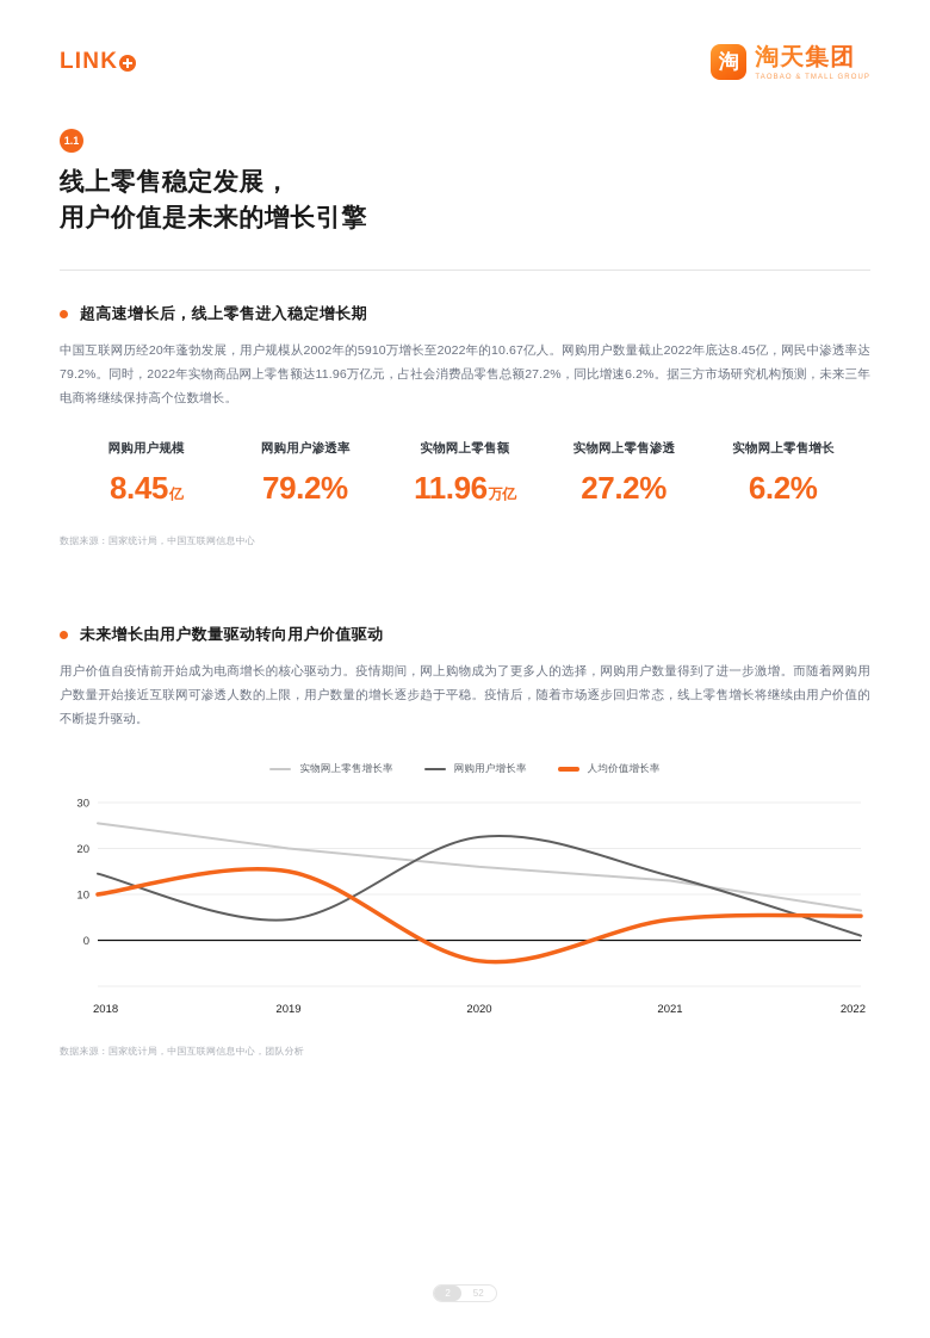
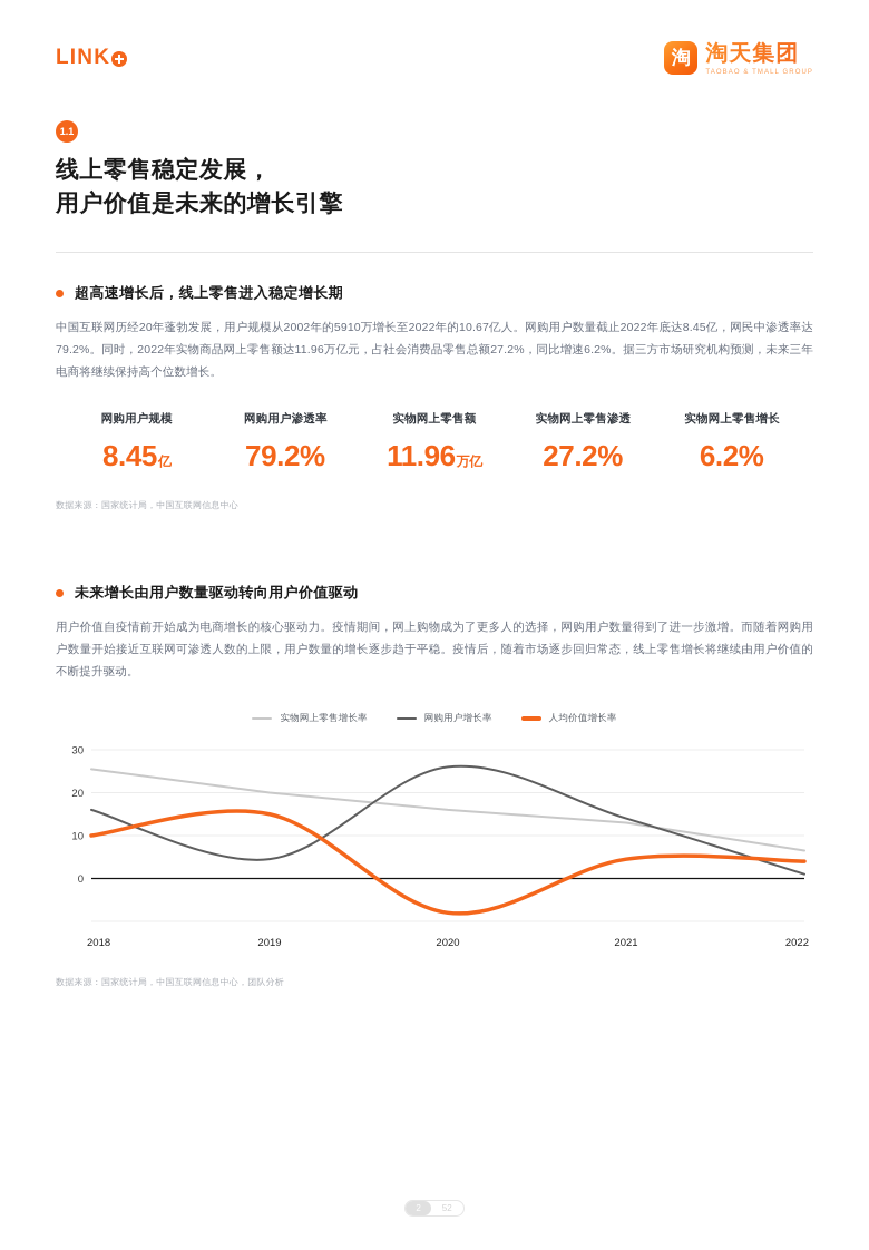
网购用户增长率/2018: 14 -> 16
网购用户增长率/2020: 22 -> 26
人均价值增长率/2020: -4 -> -8
人均价值增长率/2022: 5 -> 4
